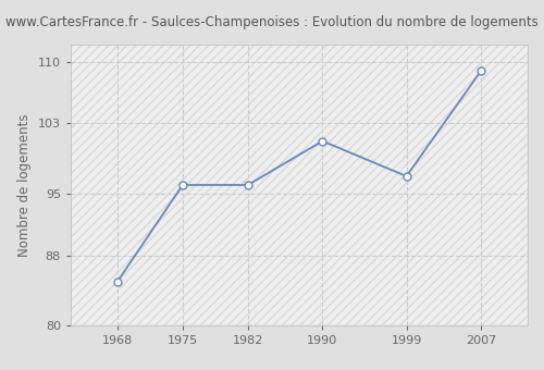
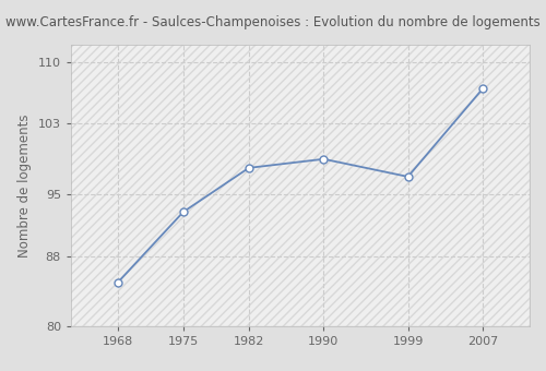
1975: 96 -> 93
1982: 96 -> 98
1990: 101 -> 99
2007: 109 -> 107
